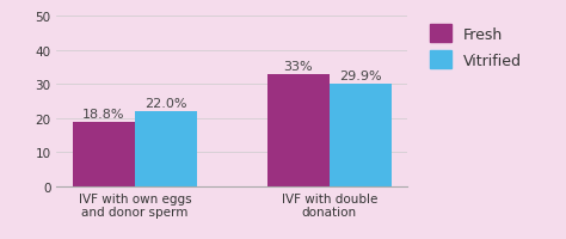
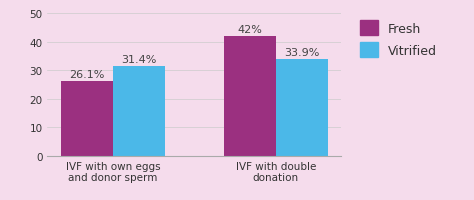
Fresh/IVF with own eggs and donor sperm: 18.8% -> 26.1%
Vitrified/IVF with own eggs and donor sperm: 22.0% -> 31.4%
Fresh/IVF with double donation: 33% -> 42%
Vitrified/IVF with double donation: 29.9% -> 33.9%
